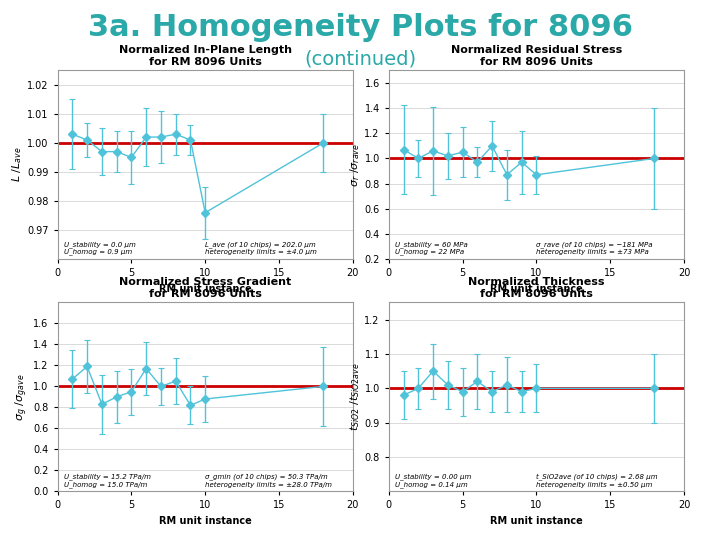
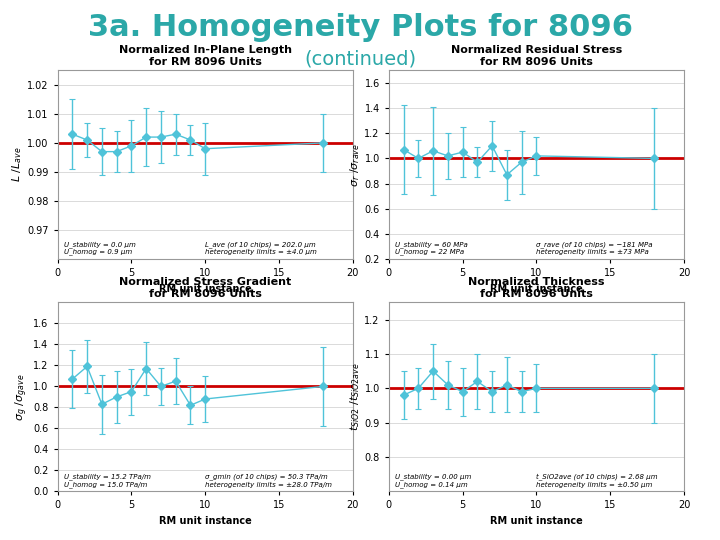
Normalized In-Plane Length for RM 8096 Units/5: 0.995 -> 0.999
Normalized In-Plane Length for RM 8096 Units/10: 0.976 -> 0.998
Normalized Residual Stress for RM 8096 Units/10: 0.87 -> 1.02
